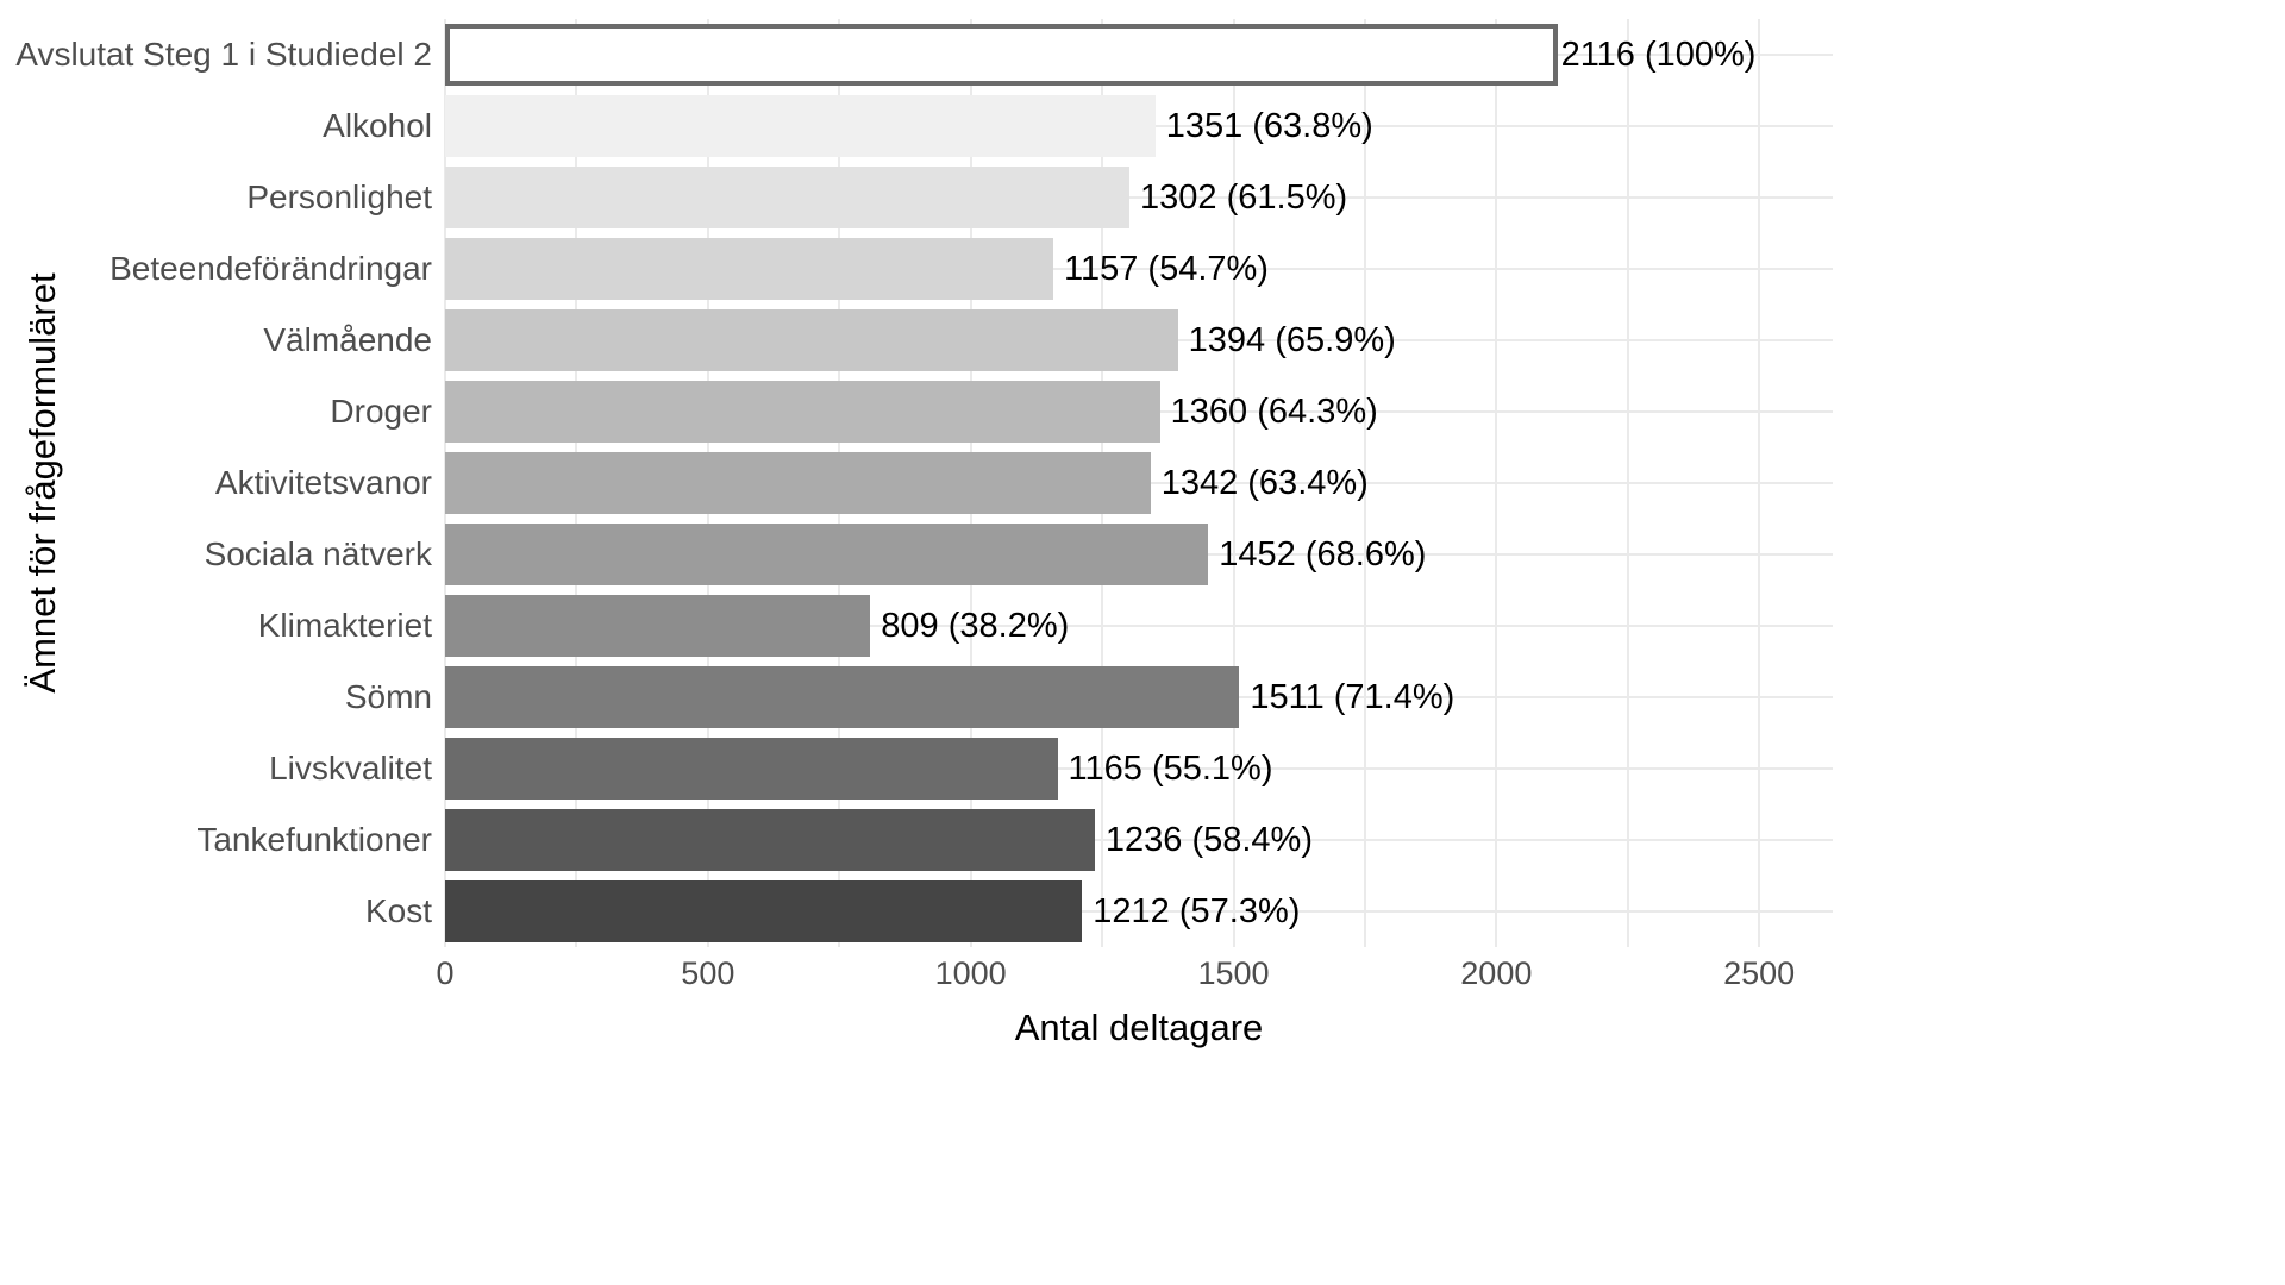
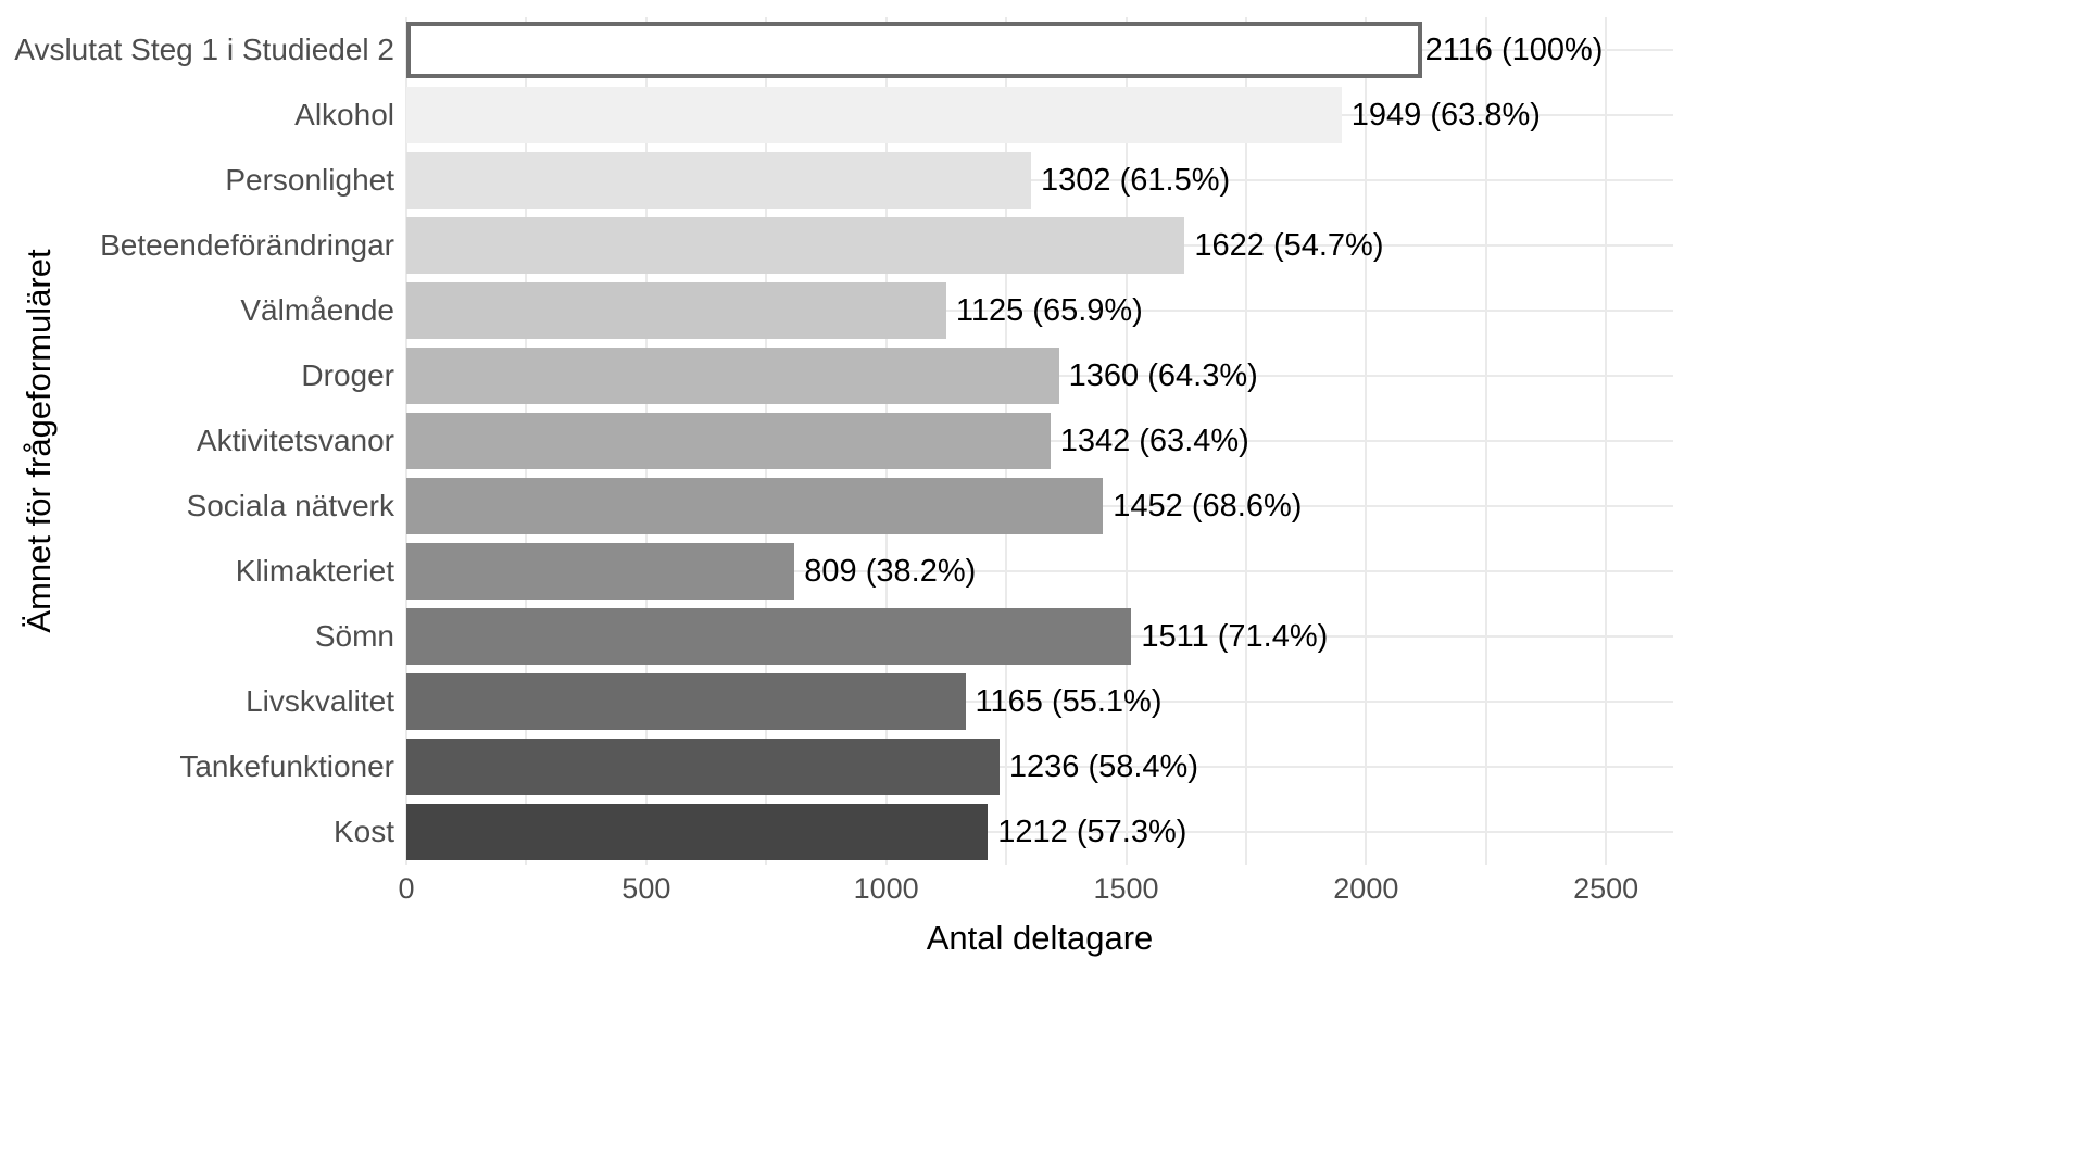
Alkohol: 1351 -> 1949
Beteendeförändringar: 1157 -> 1622
Välmående: 1394 -> 1125
